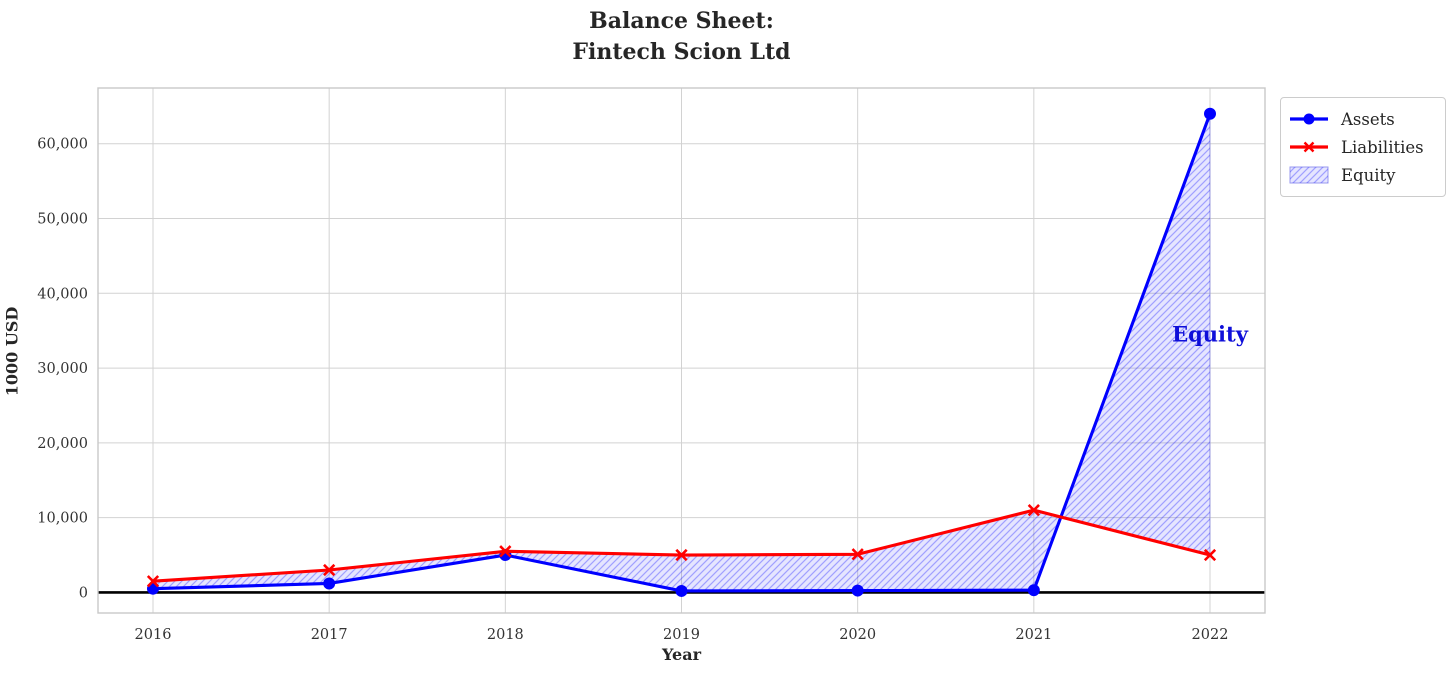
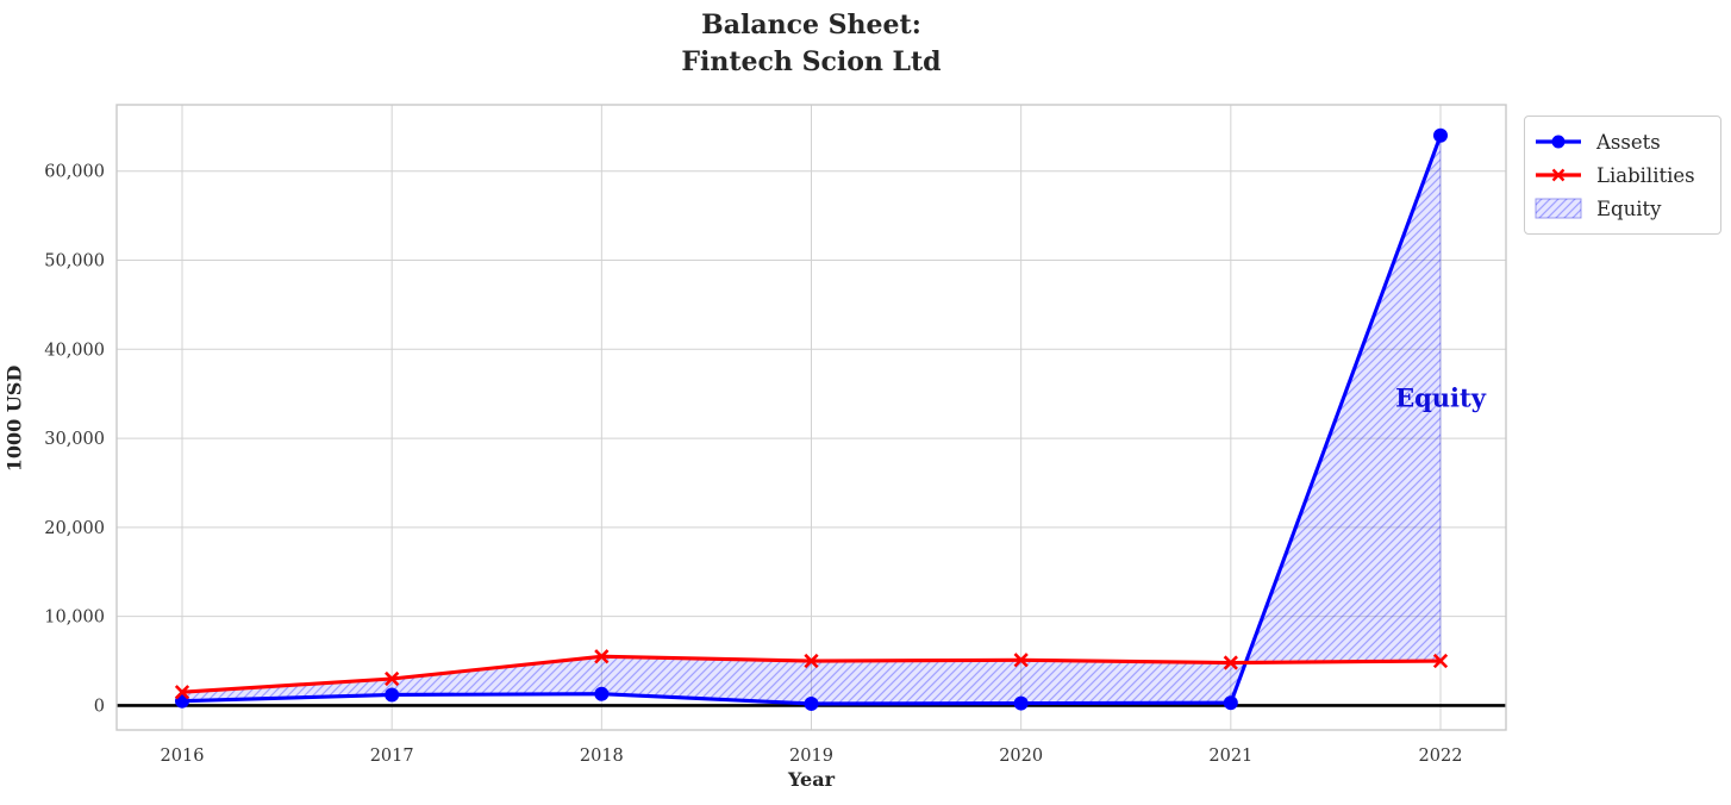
Assets/2018: 5000 -> 1000
Liabilities/2021: 11000 -> 5000
